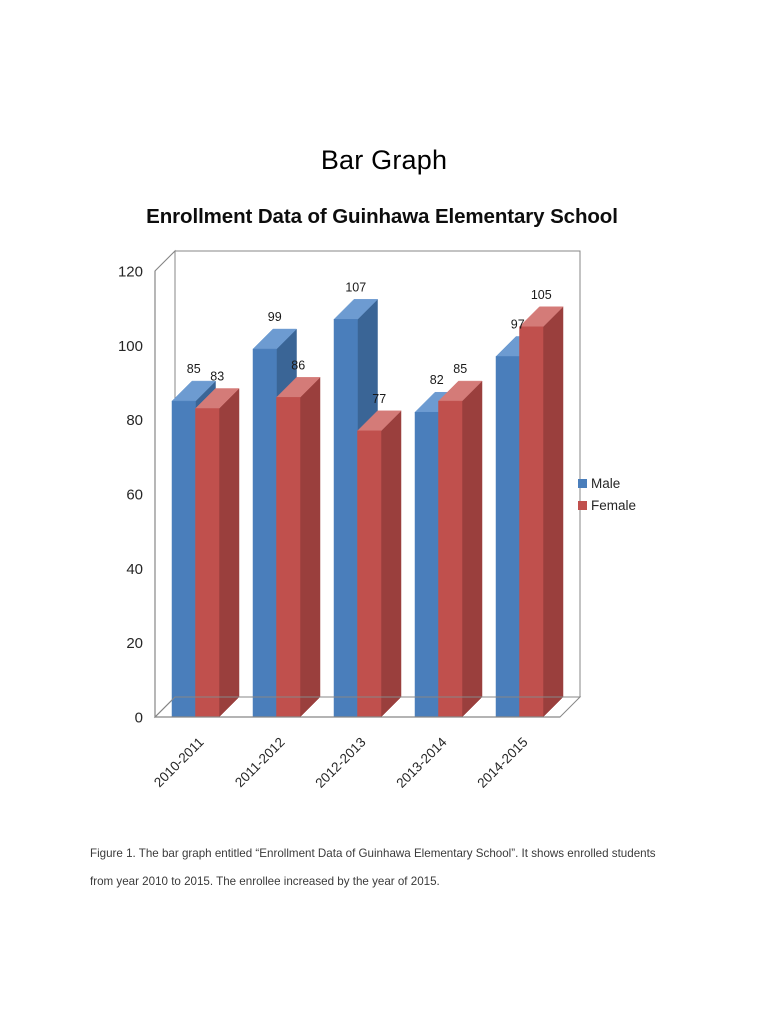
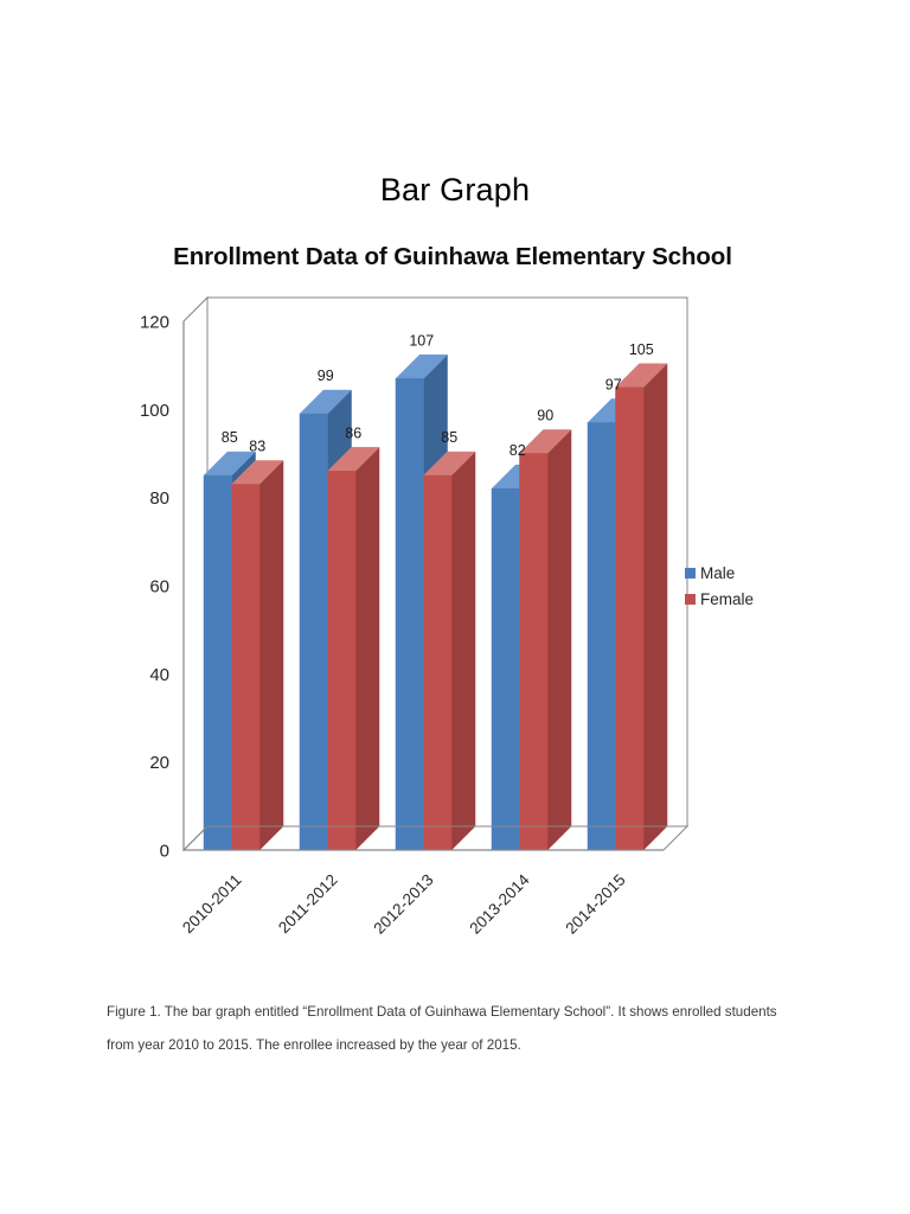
Female/2012-2013: 77 -> 85
Female/2013-2014: 85 -> 90
